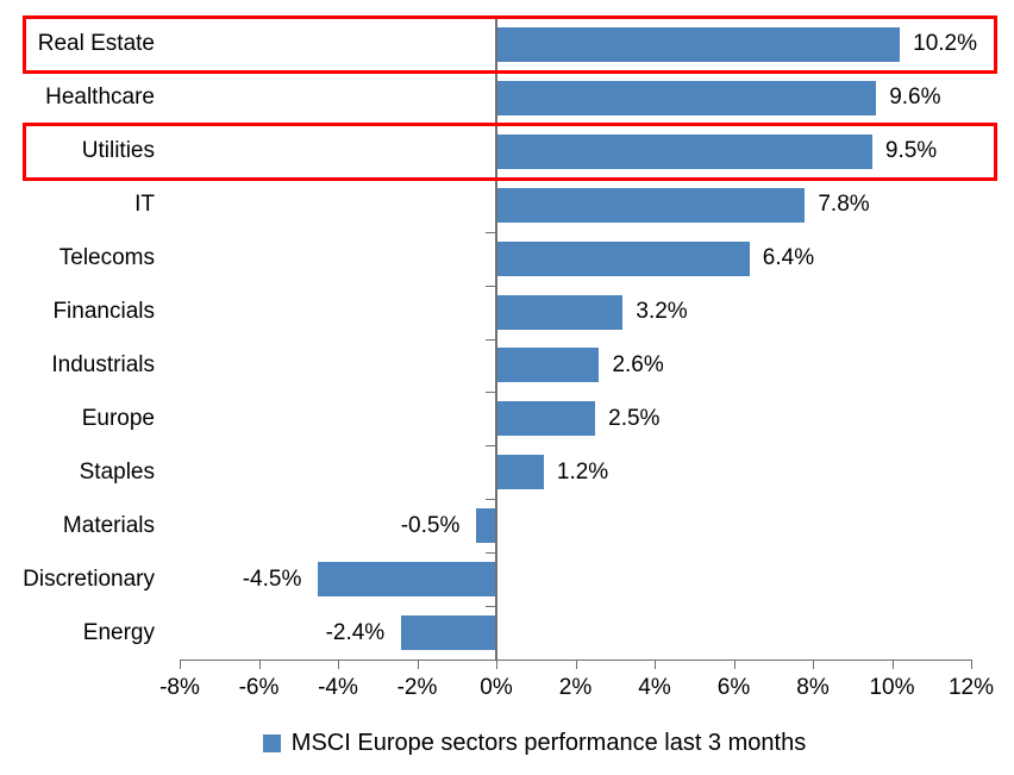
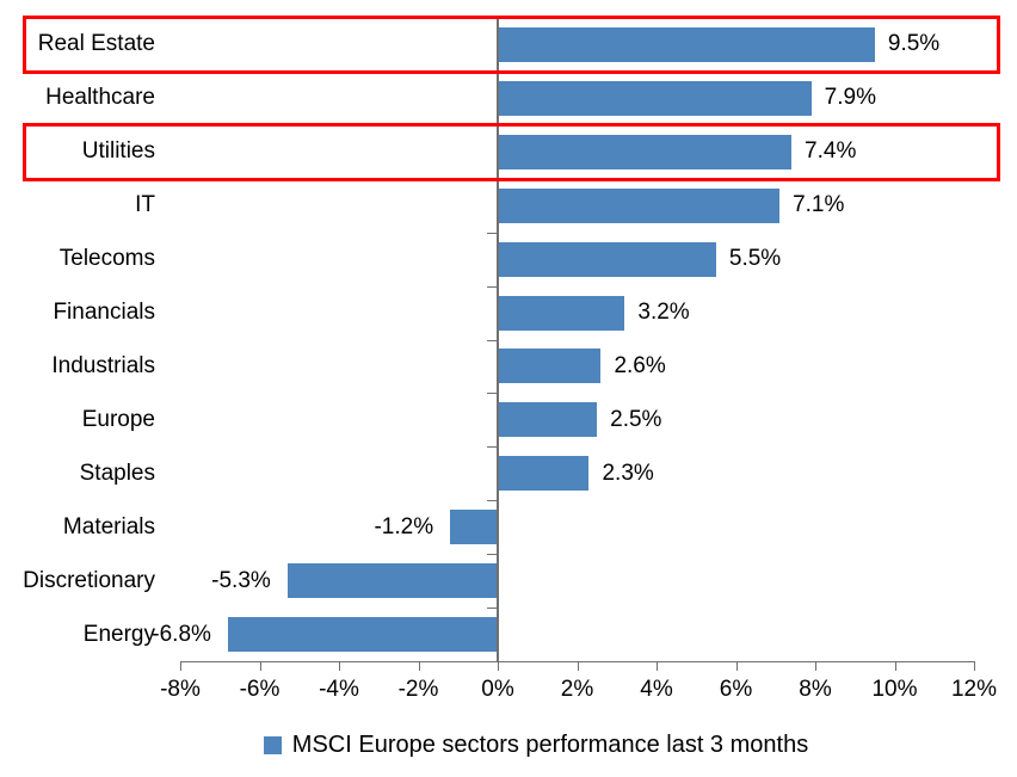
Real Estate: 10.2% -> 9.5%
Healthcare: 9.6% -> 7.9%
Utilities: 9.5% -> 7.4%
IT: 7.8% -> 7.1%
Telecoms: 6.4% -> 5.5%
Staples: 1.2% -> 2.3%
Materials: -0.5% -> -1.2%
Discretionary: -4.5% -> -5.3%
Energy: -2.4% -> -6.8%
